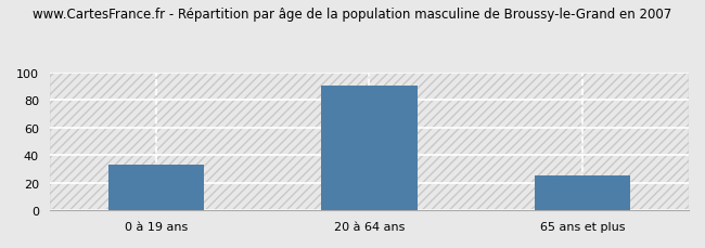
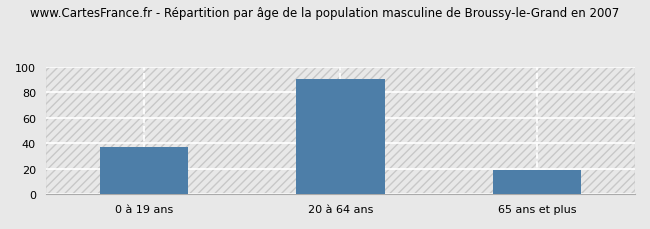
0 à 19 ans: 33 -> 37
65 ans et plus: 25 -> 19
